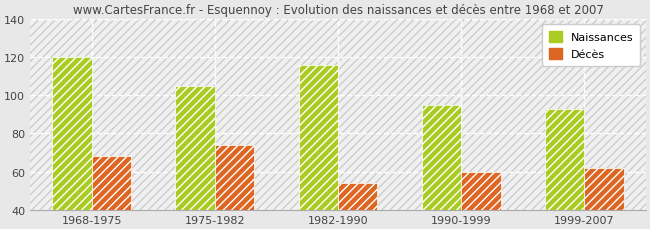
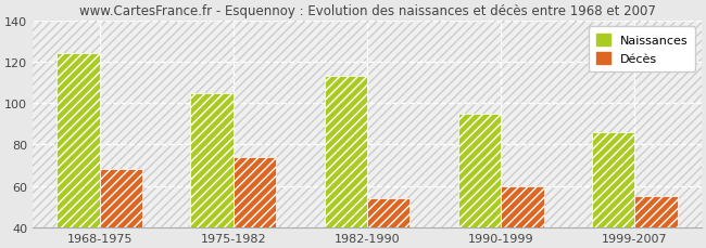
Naissances/1968-1975: 120 -> 124
Naissances/1982-1990: 116 -> 113
Naissances/1999-2007: 93 -> 86
Décès/1999-2007: 62 -> 55
